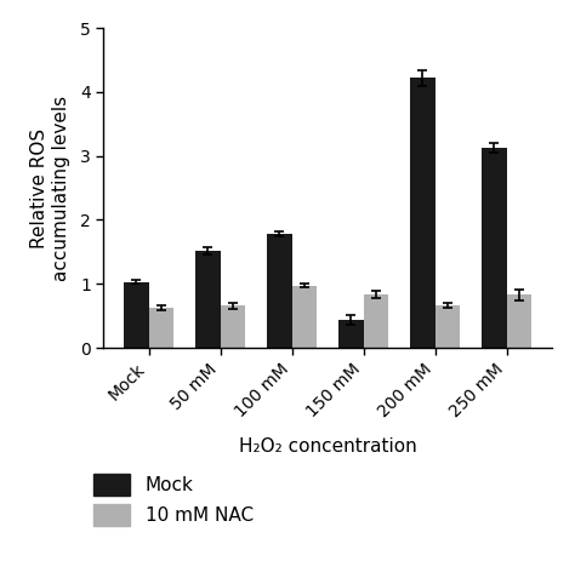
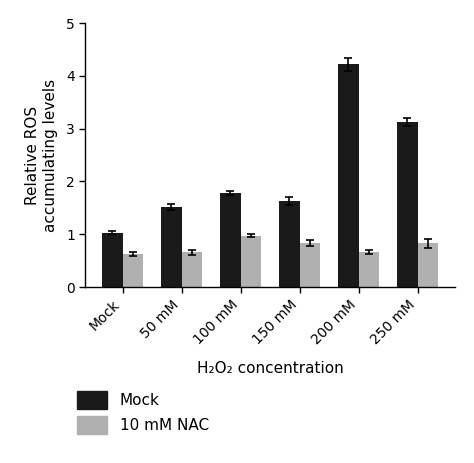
Mock/150 mM: 0.44 -> 1.63
